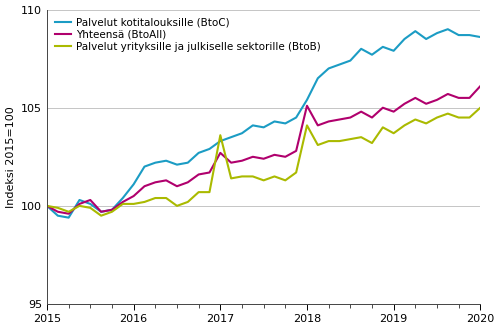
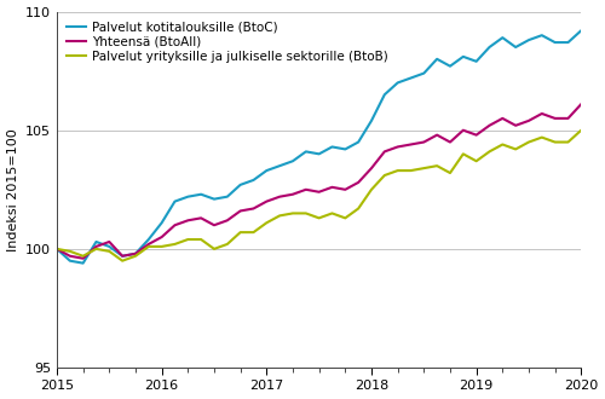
Yhteensä (BtoAll)/2017: 102.7 -> 102.0
Palvelut yrityksille ja julkiselle sektorille (BtoB)/2017: 103.6 -> 101.1
Yhteensä (BtoAll)/2018: 105.1 -> 103.4
Palvelut yrityksille ja julkiselle sektorille (BtoB)/2018: 104.1 -> 102.5
Palvelut kotitalouksille (BtoC)/2020: 108.6 -> 109.2
